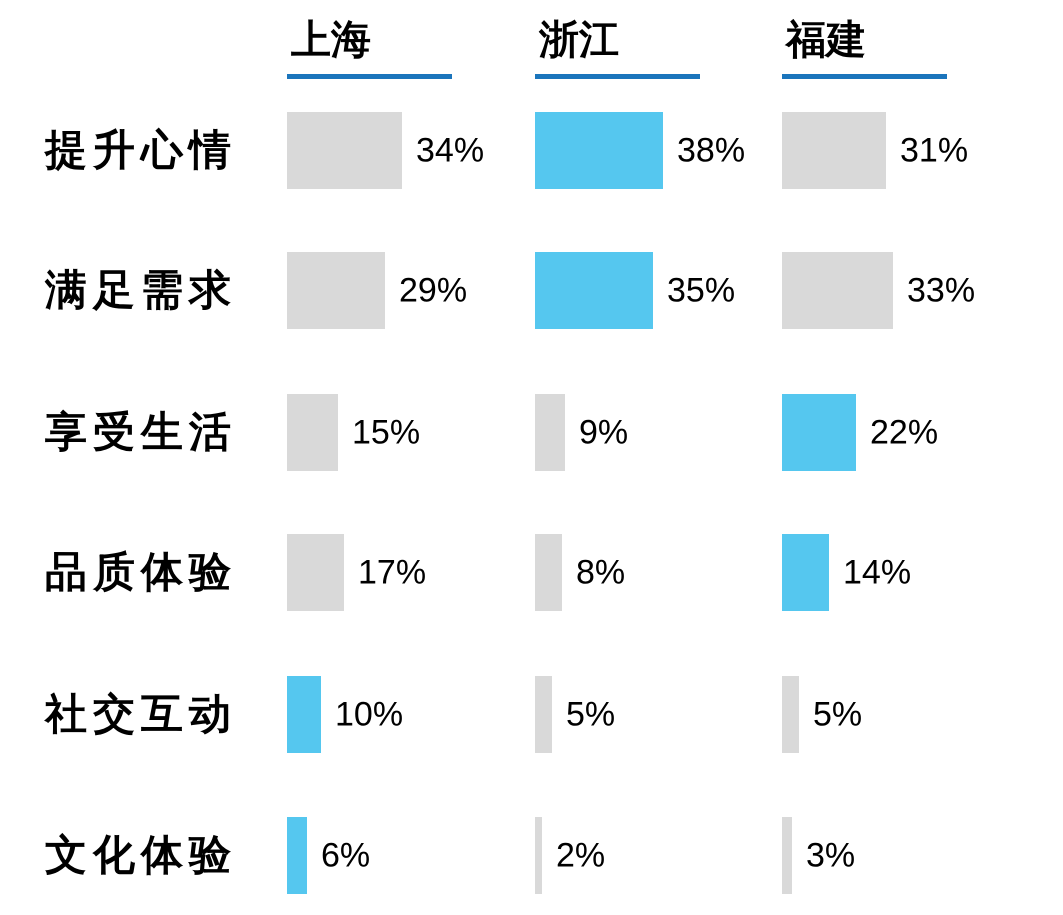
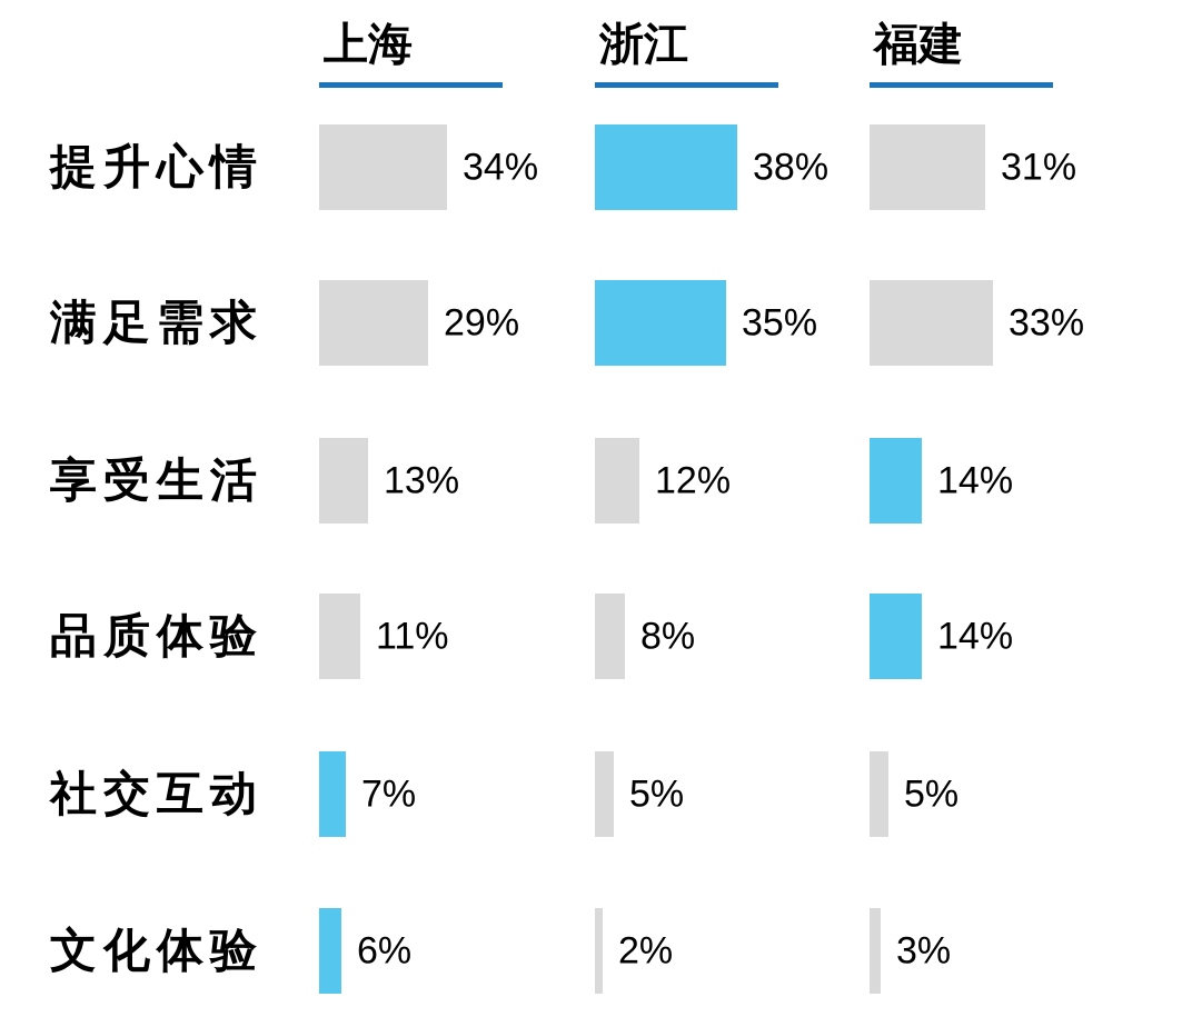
上海/享受生活: 15% -> 13%
浙江/享受生活: 9% -> 12%
福建/享受生活: 22% -> 14%
上海/品质体验: 17% -> 11%
上海/社交互动: 10% -> 7%
